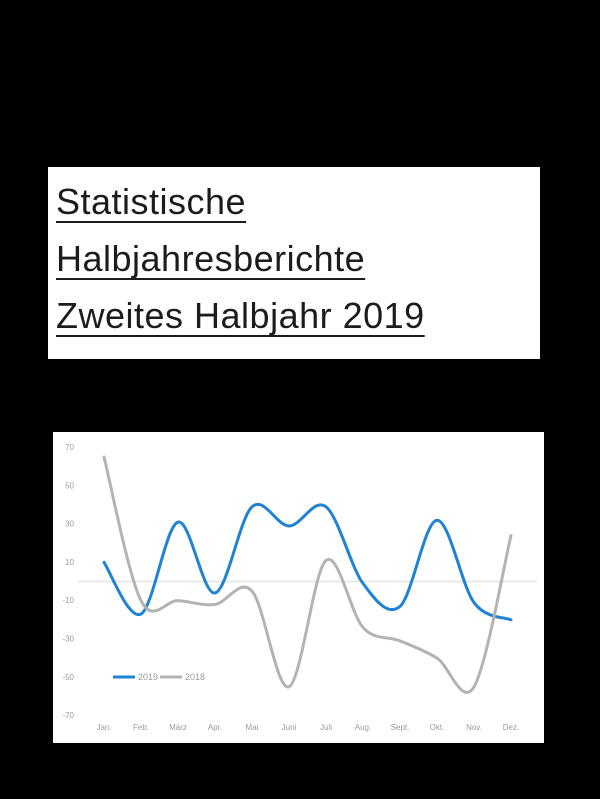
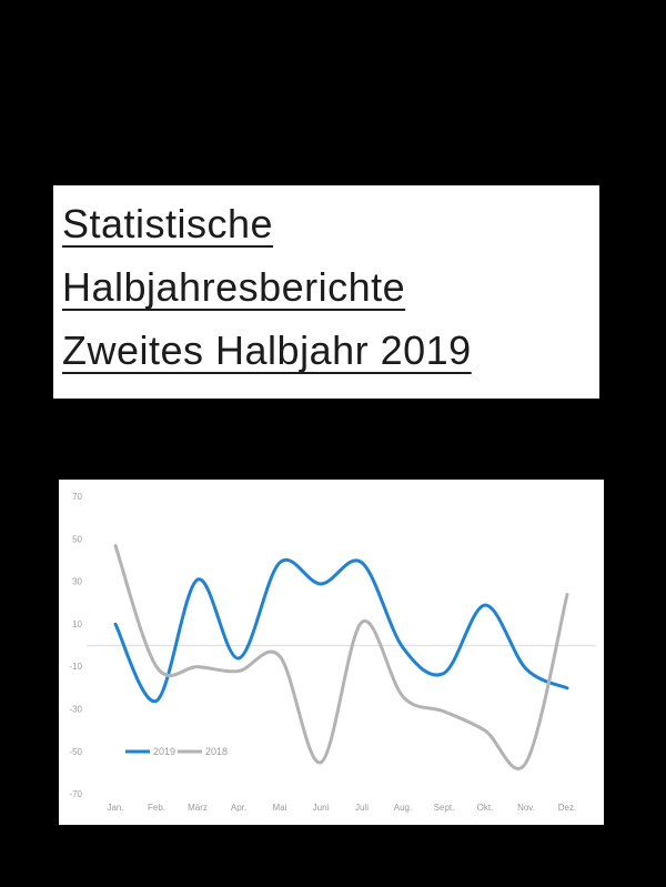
2018/Jan.: 65 -> 47
2019/Feb.: -17 -> -26
2019/Okt.: 32 -> 19
